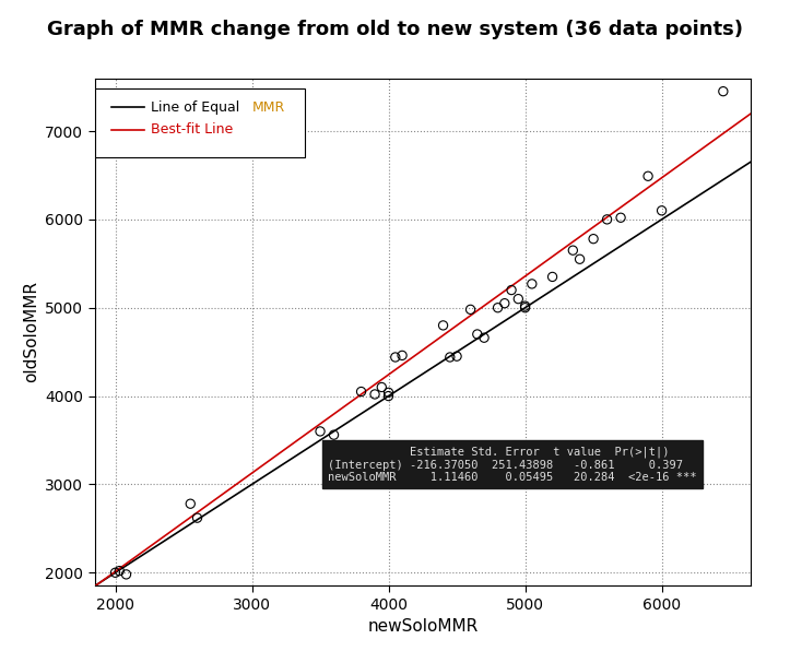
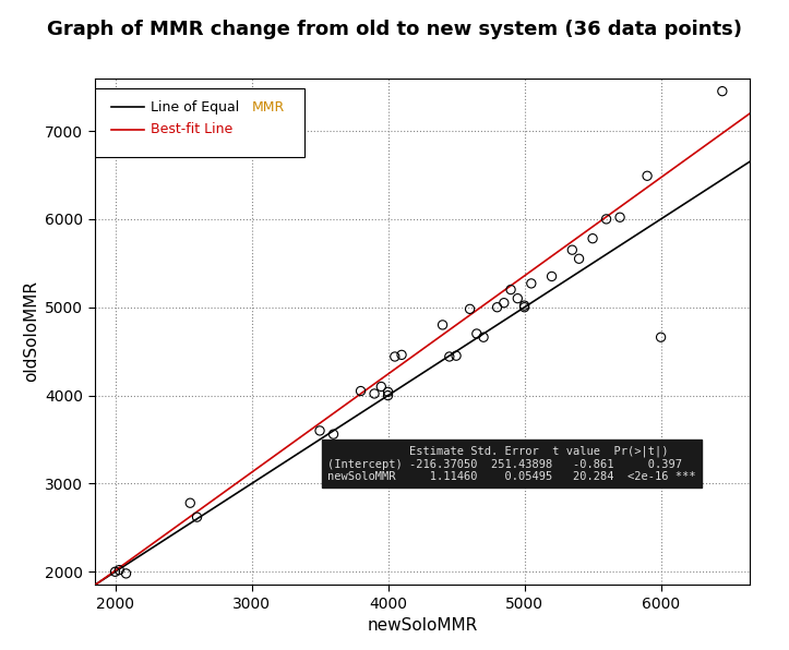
6000: 6100 -> 4660
